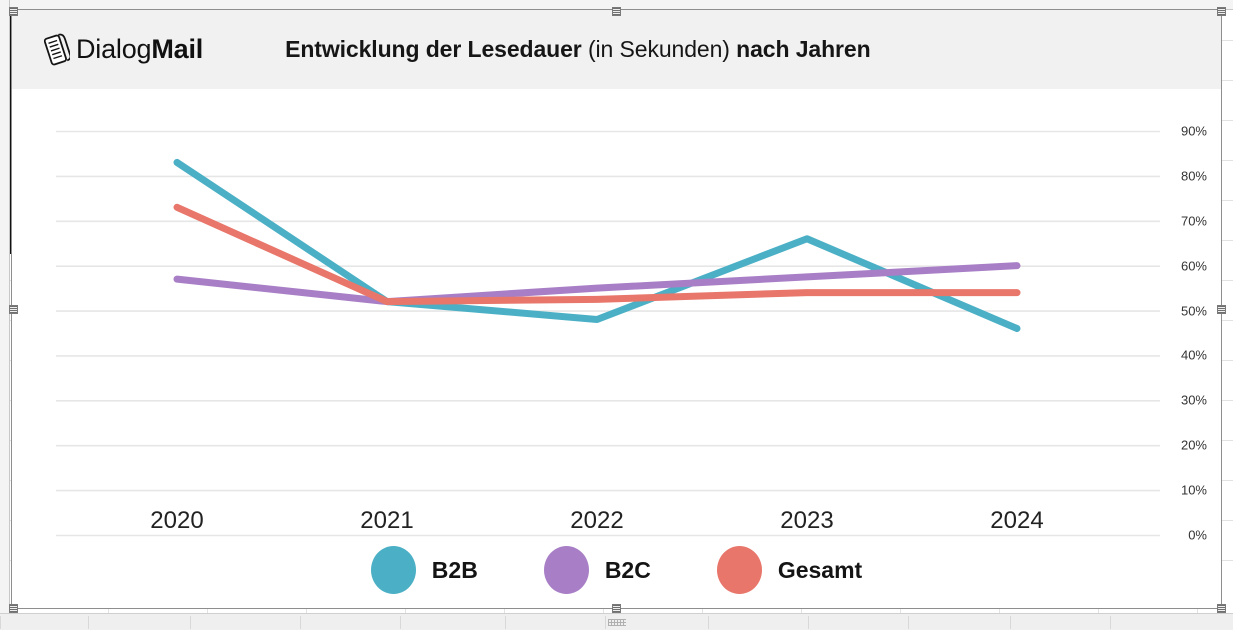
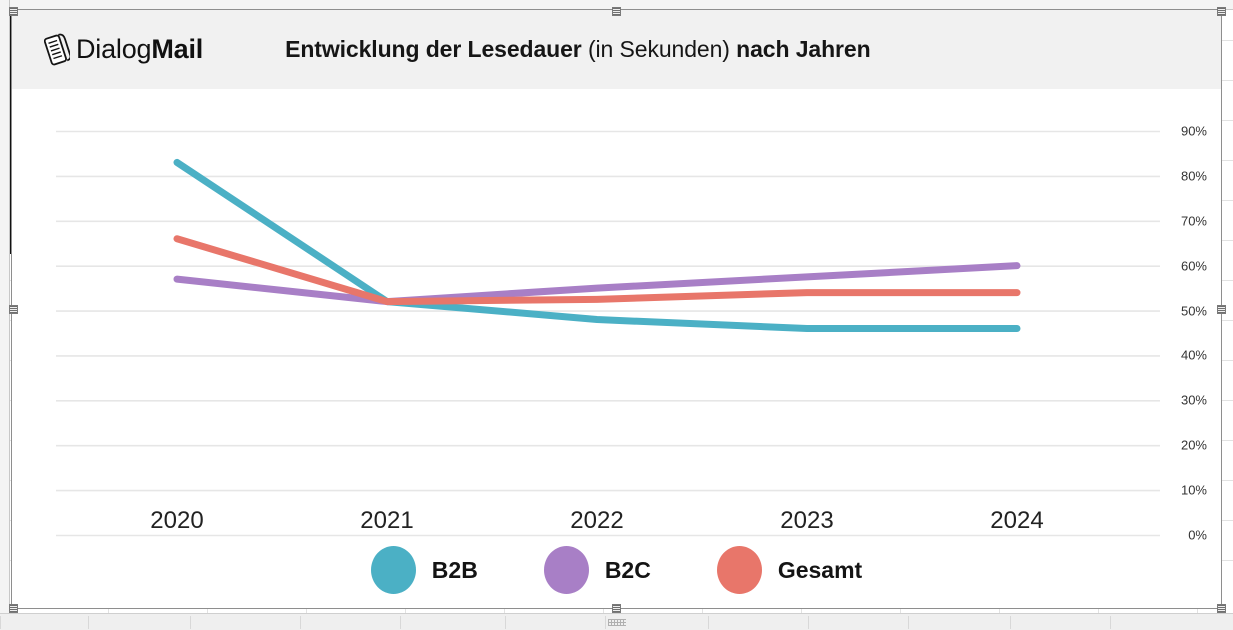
Gesamt/2020: 73% -> 66%
B2B/2023: 66% -> 46%
